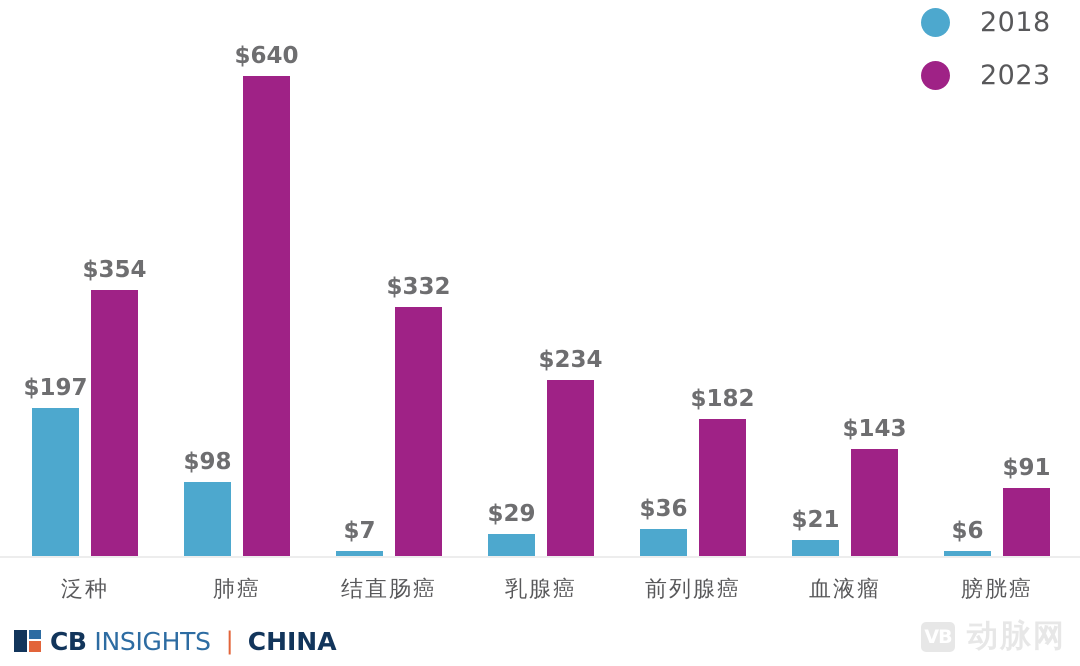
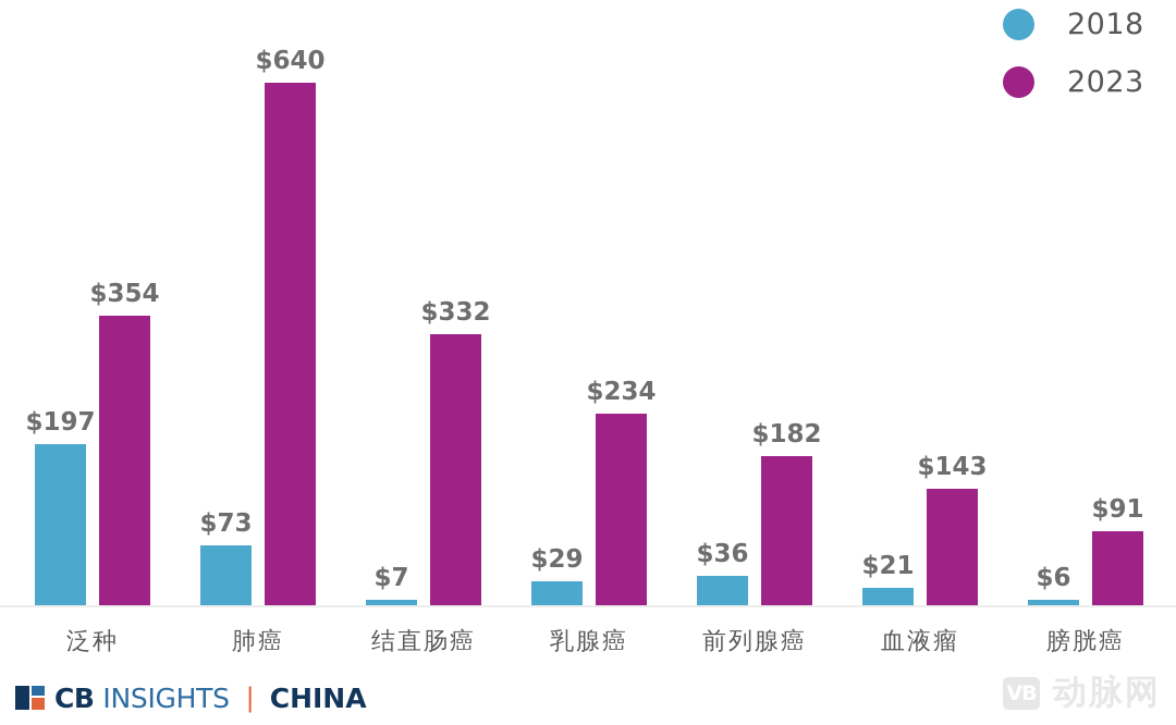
2018/肺癌: $98 -> $73
